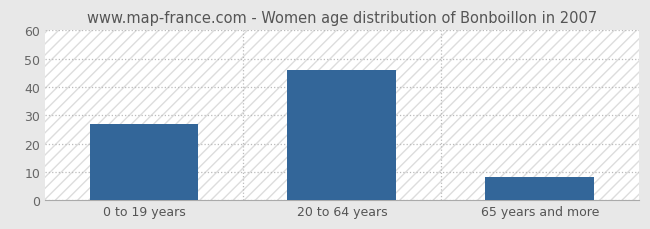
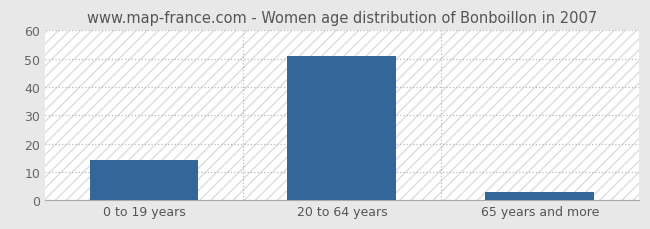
0 to 19 years: 27 -> 14
20 to 64 years: 46 -> 51
65 years and more: 8 -> 3
